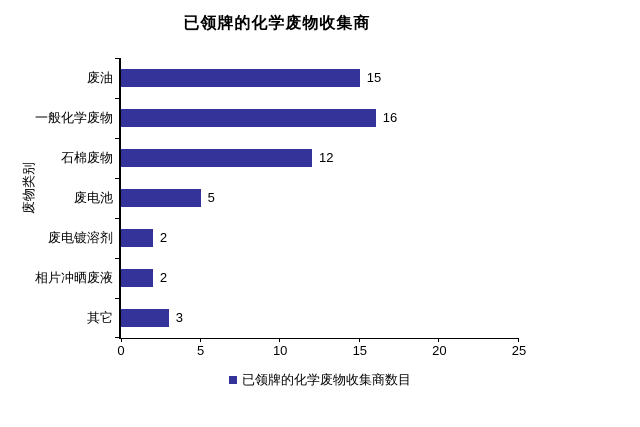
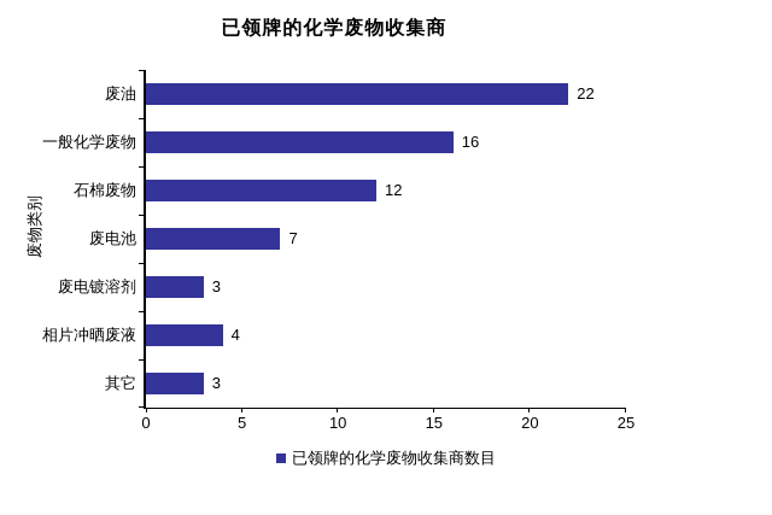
废油: 15 -> 22
废电池: 5 -> 7
废电镀溶剂: 2 -> 3
相片冲晒废液: 2 -> 4
